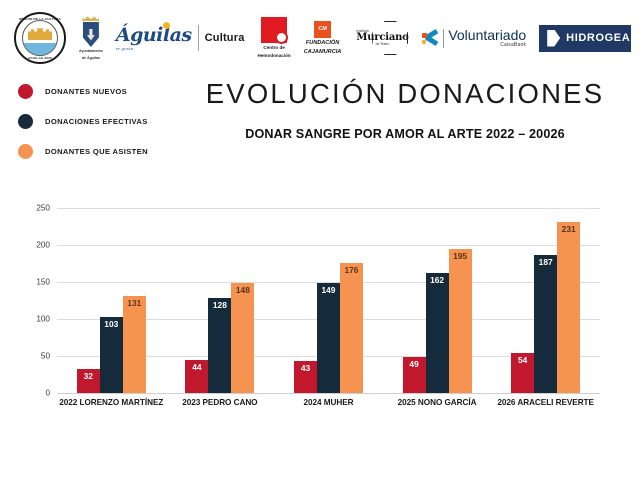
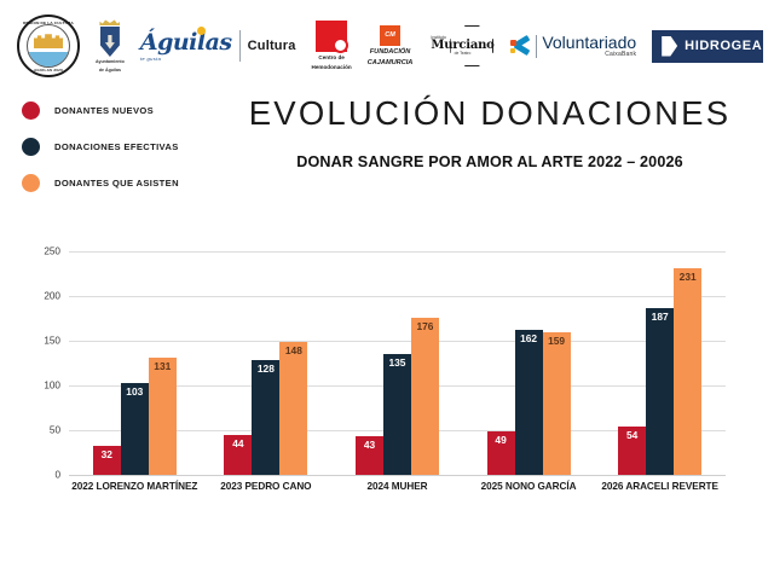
DONACIONES EFECTIVAS/2024 MUHER: 149 -> 135
DONANTES QUE ASISTEN/2025 NONO GARCÍA: 195 -> 159
